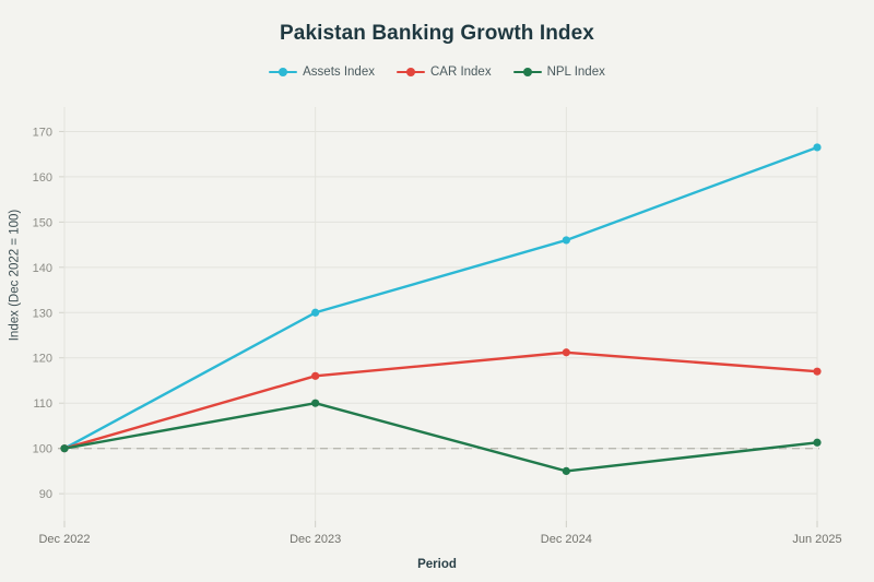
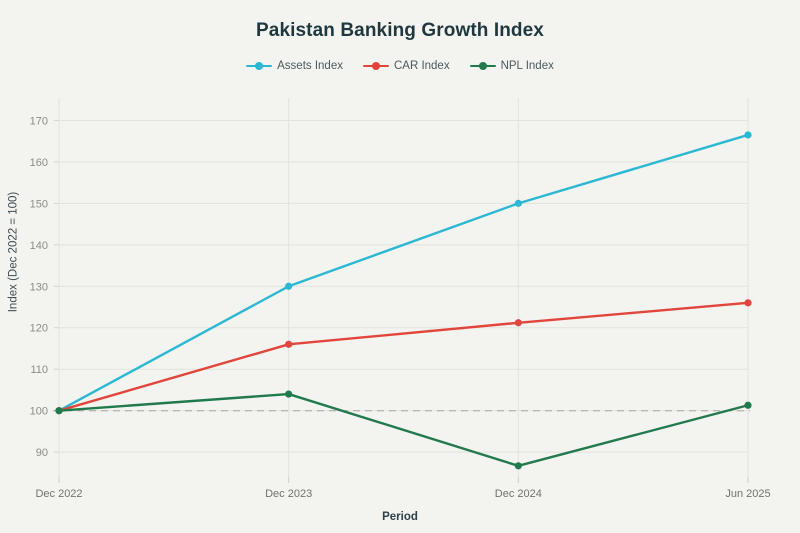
NPL Index/Dec 2023: 110 -> 104
Assets Index/Dec 2024: 146 -> 150
NPL Index/Dec 2024: 95 -> 87
CAR Index/Jun 2025: 117 -> 126
